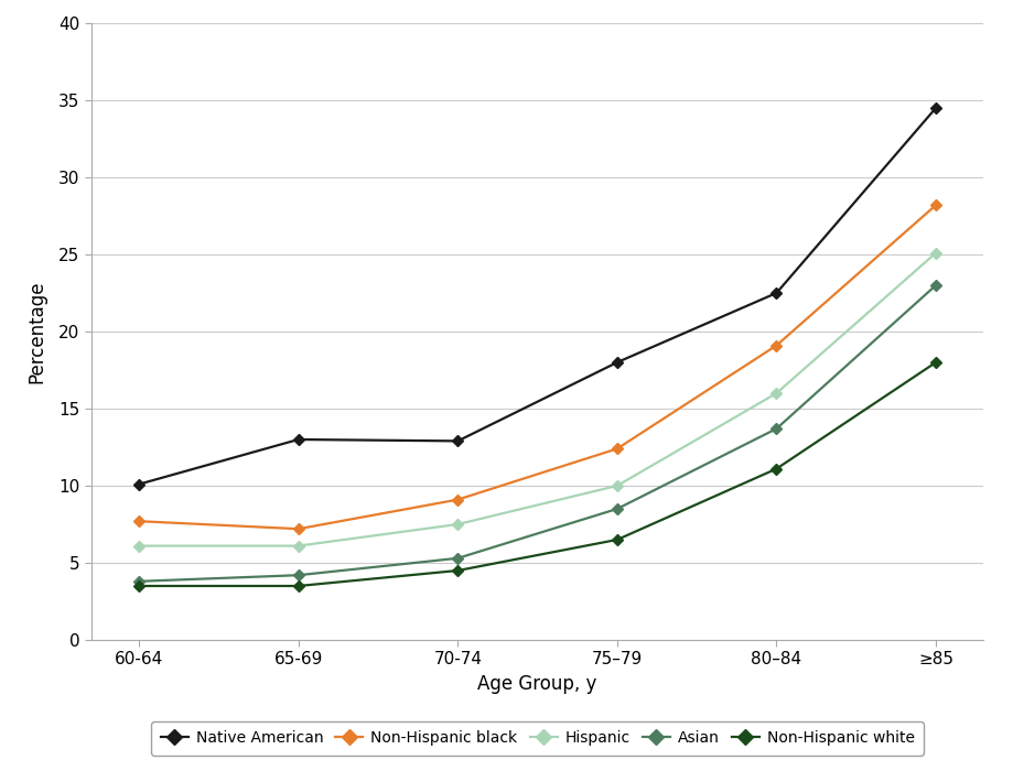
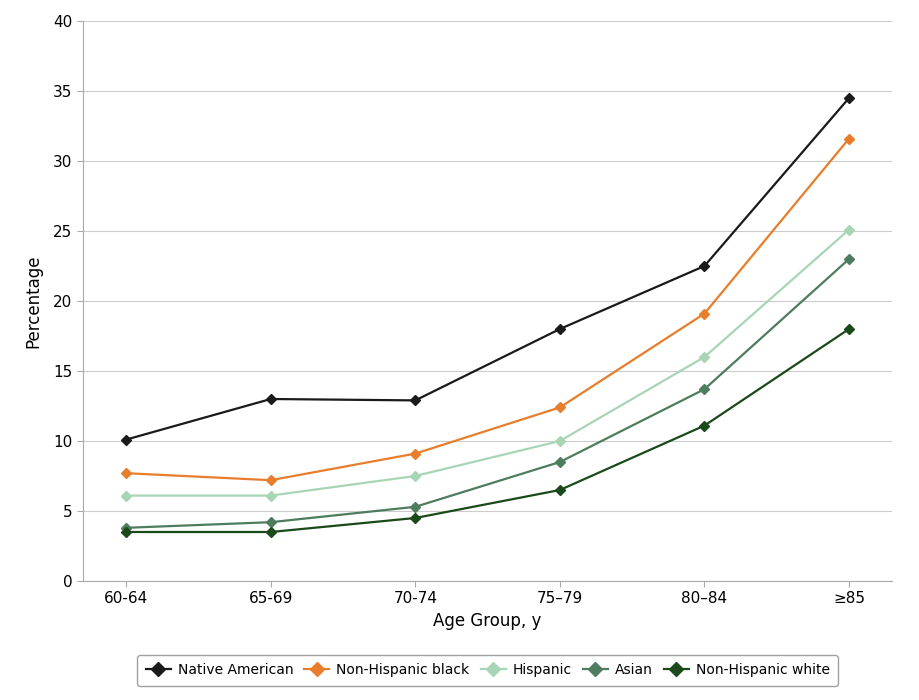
Non-Hispanic black/≥85: 28.2 -> 31.6
